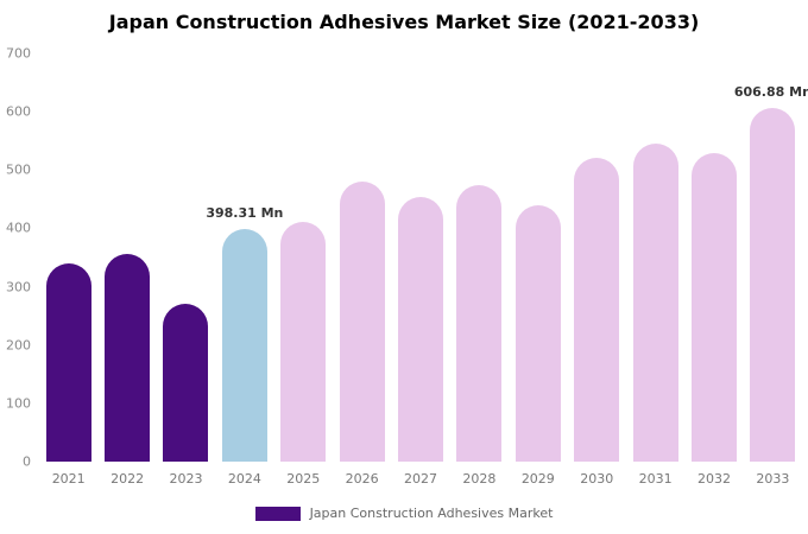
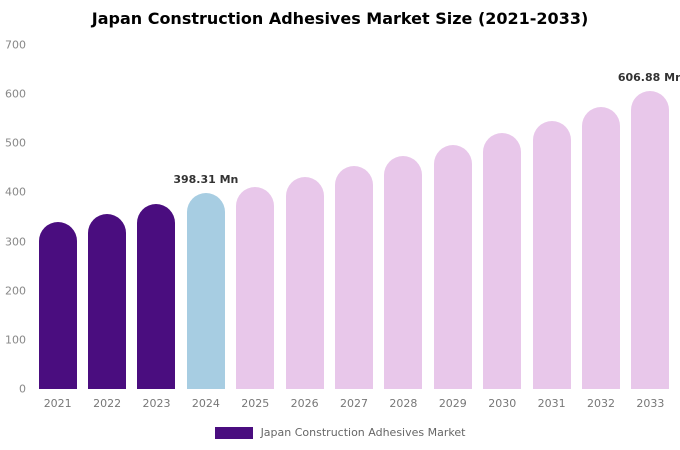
2023: 270 -> 380
2026: 480 -> 430
2029: 440 -> 500
2032: 530 -> 570
